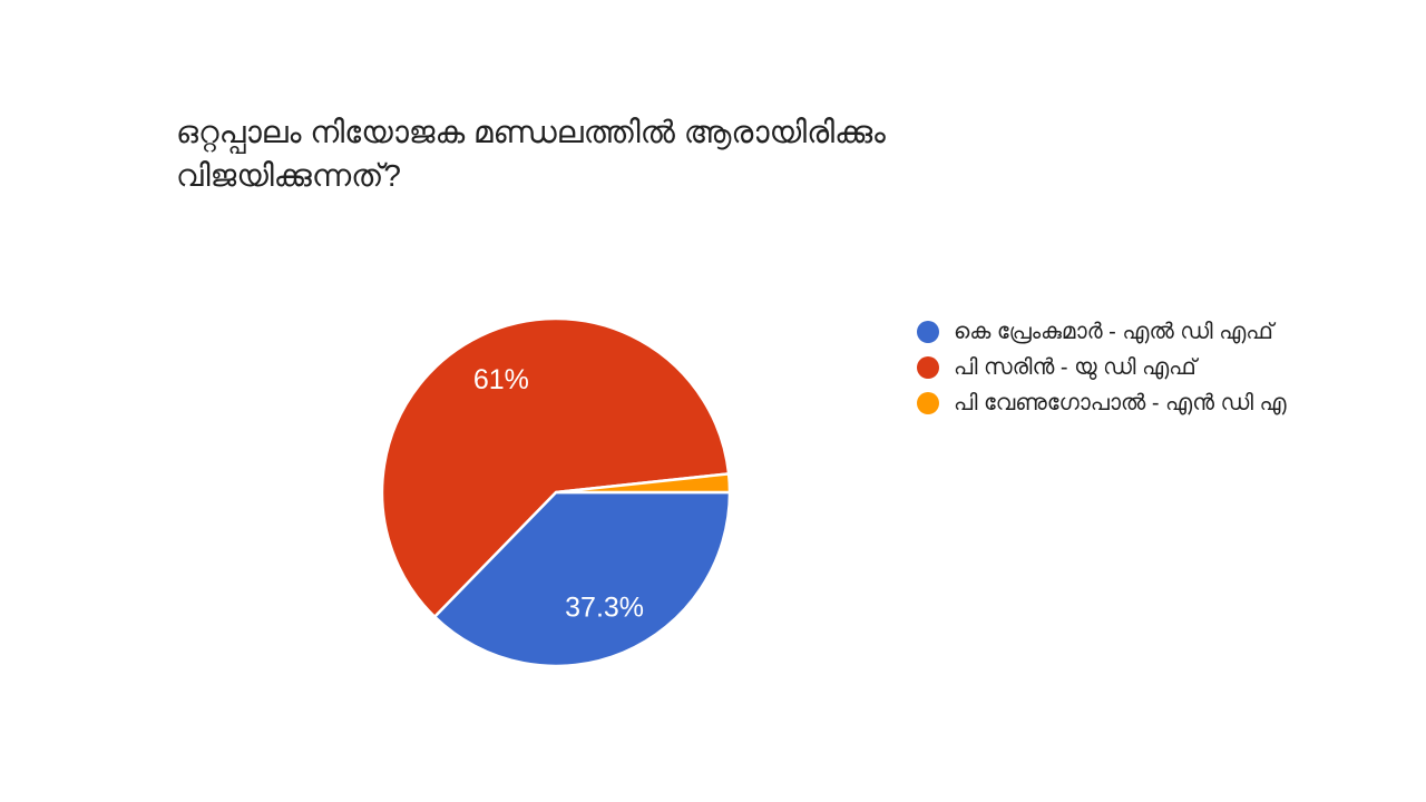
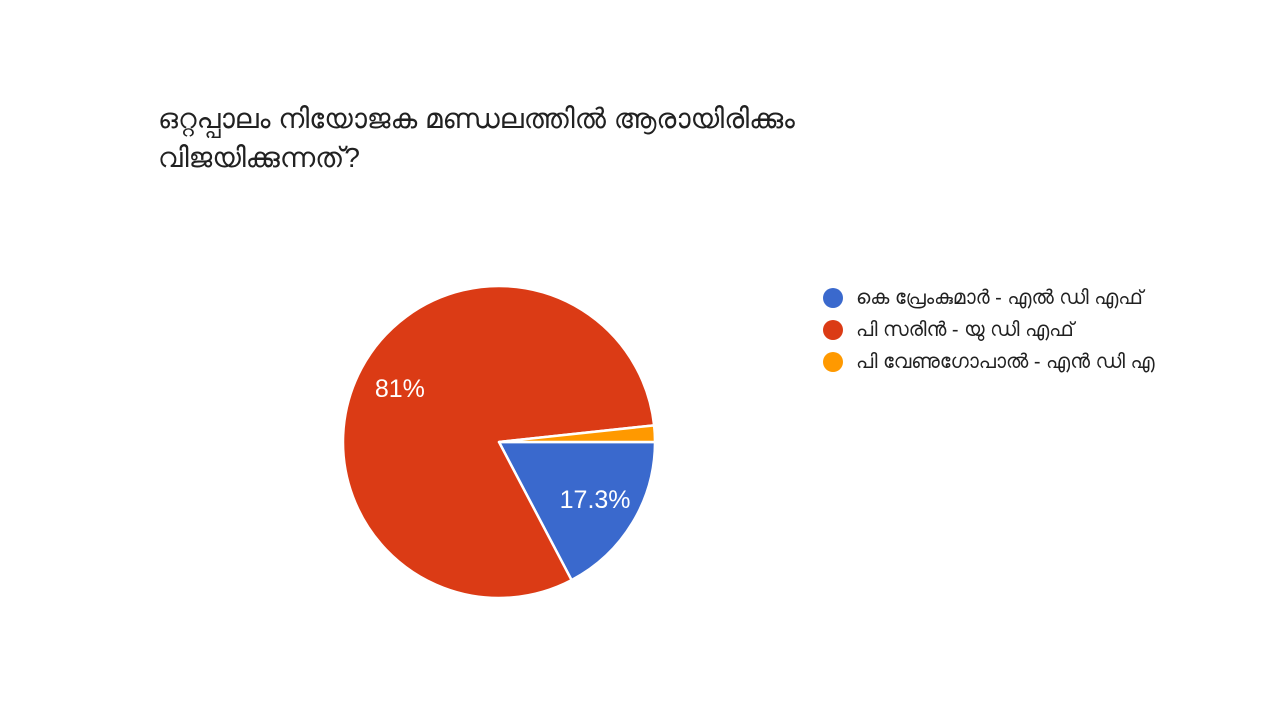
കെ പ്രേംകുമാർ - എൽ ഡി എഫ്: 37.3% -> 17.3%
പി സരിൻ - യു ഡി എഫ്: 61% -> 81%
